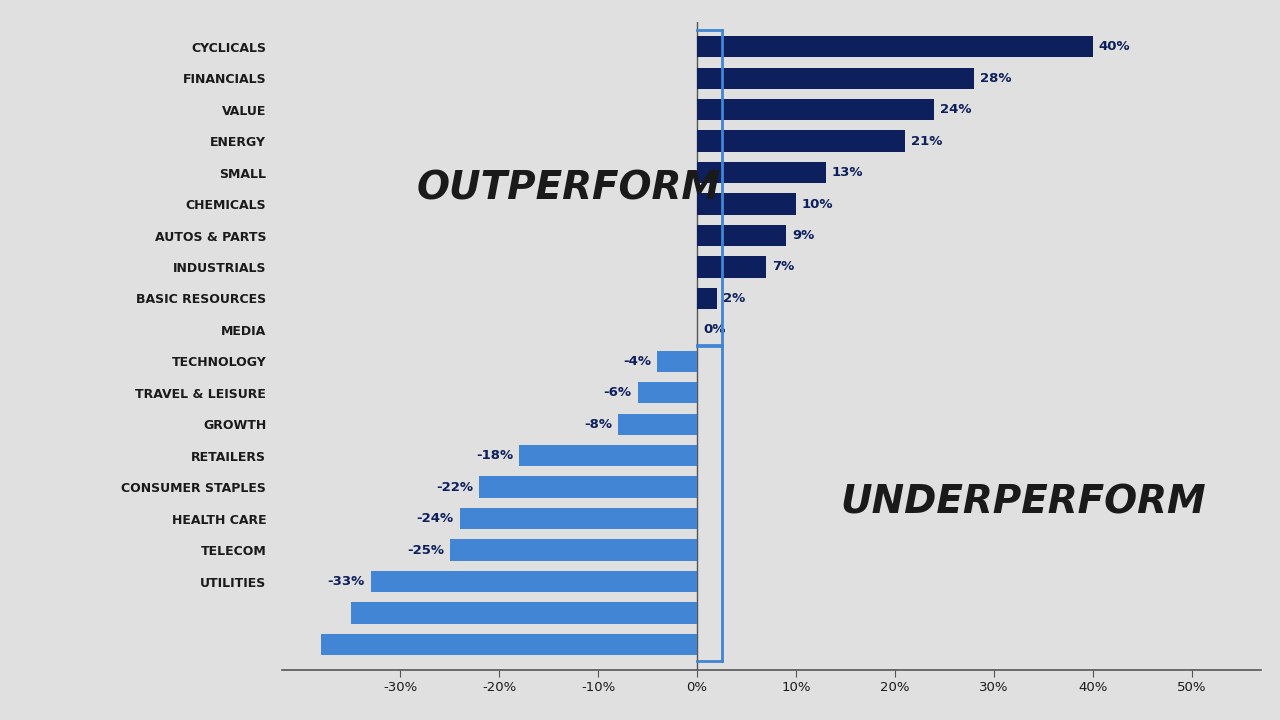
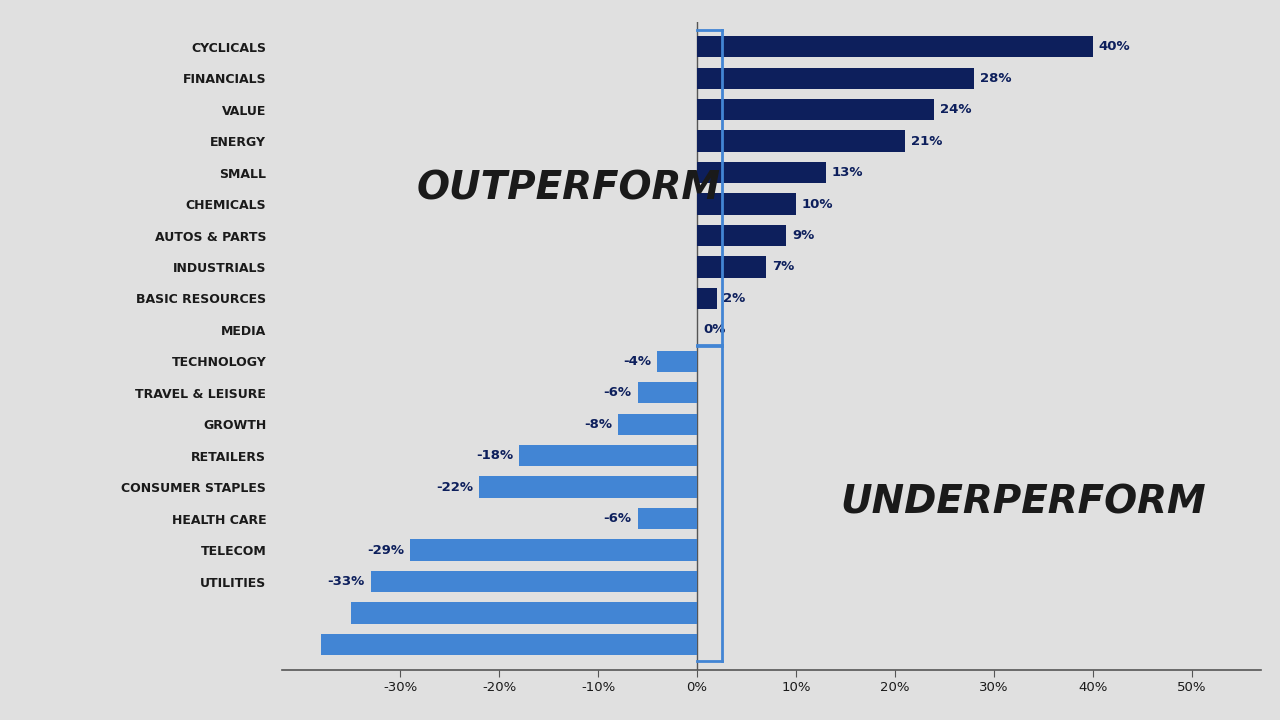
HEALTH CARE: -24% -> -6%
TELECOM: -25% -> -29%
